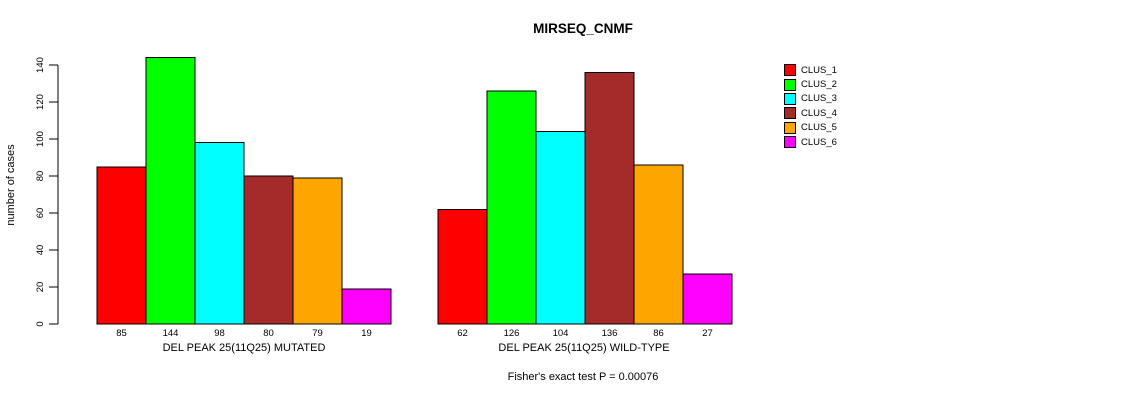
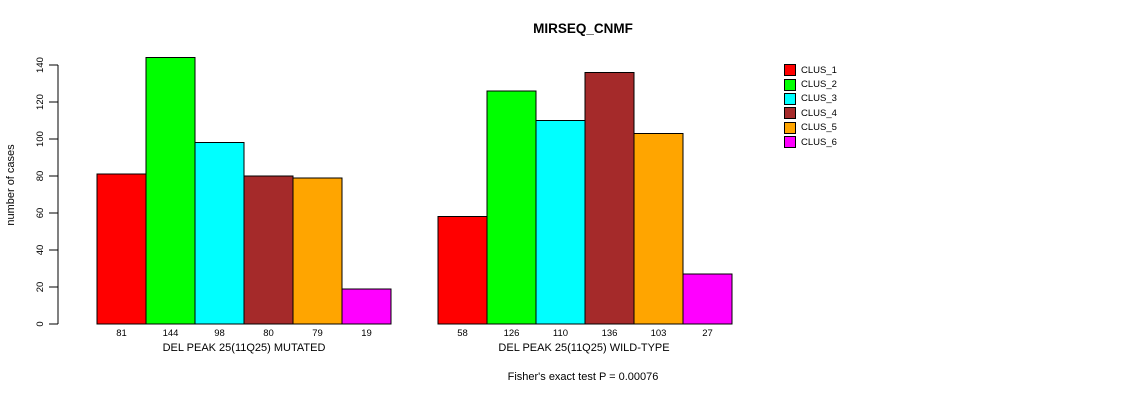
CLUS_1/DEL PEAK 25(11Q25) MUTATED: 85 -> 81
CLUS_1/DEL PEAK 25(11Q25) WILD-TYPE: 62 -> 58
CLUS_3/DEL PEAK 25(11Q25) WILD-TYPE: 104 -> 110
CLUS_5/DEL PEAK 25(11Q25) WILD-TYPE: 86 -> 103
